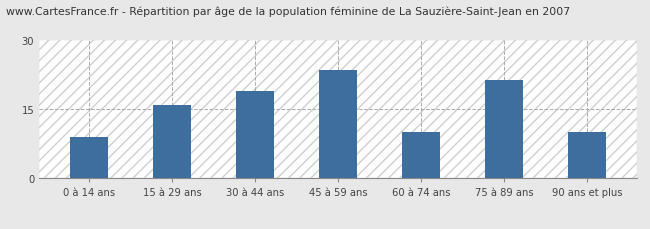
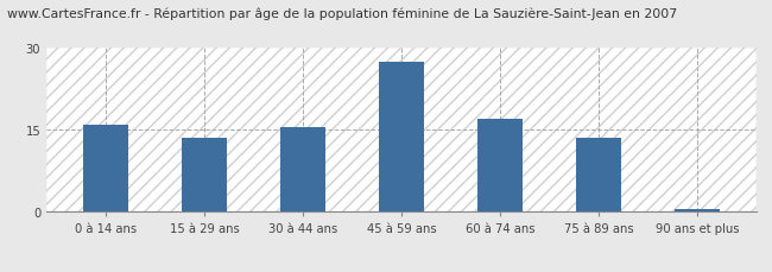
0 à 14 ans: 9.0 -> 16.0
15 à 29 ans: 16.0 -> 13.5
30 à 44 ans: 19.0 -> 15.5
45 à 59 ans: 23.5 -> 27.5
60 à 74 ans: 10.0 -> 17.0
75 à 89 ans: 21.5 -> 13.5
90 ans et plus: 10.0 -> 0.5
